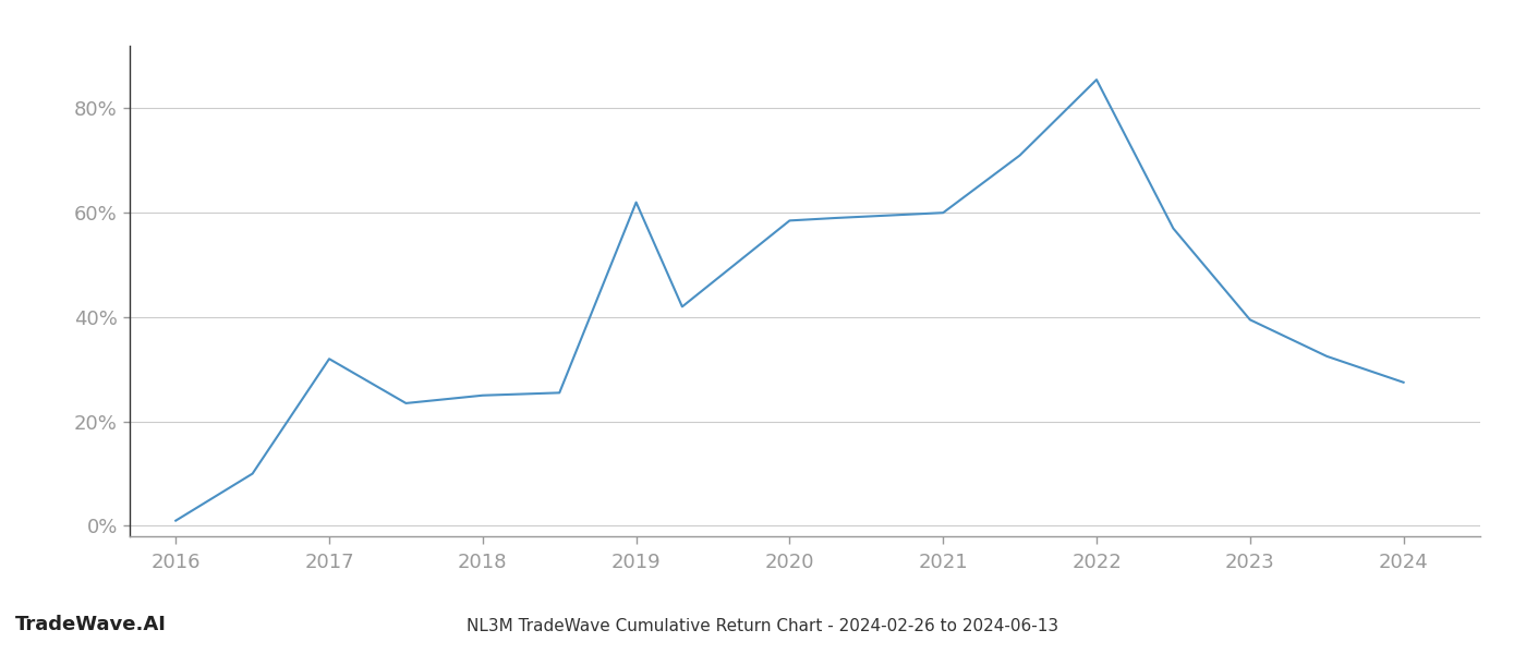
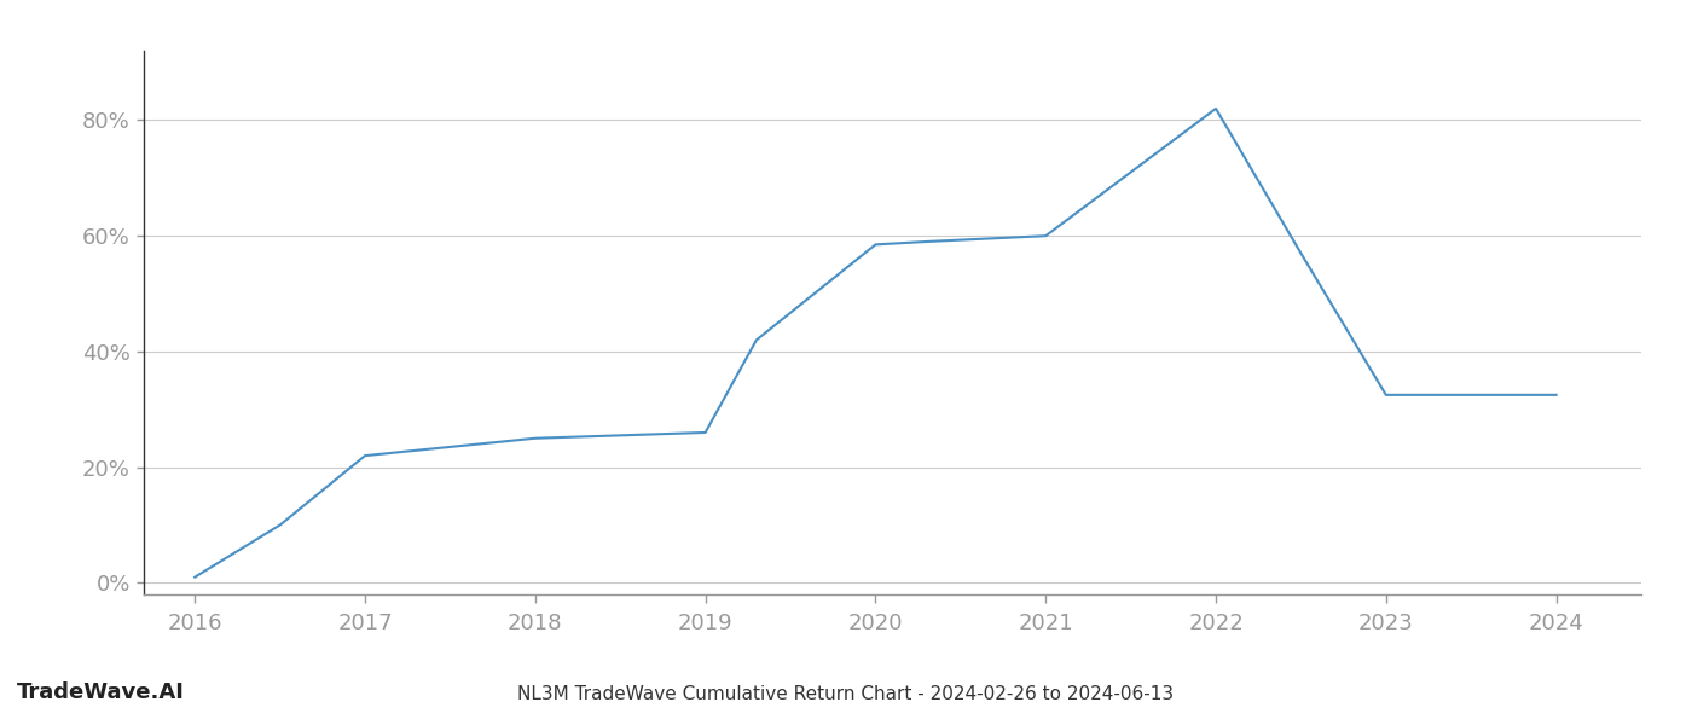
2017: 32.0% -> 22.0%
2019: 62.0% -> 26.0%
2022: 85.5% -> 82.0%
2023: 39.5% -> 32.5%
2024: 27.5% -> 32.5%
